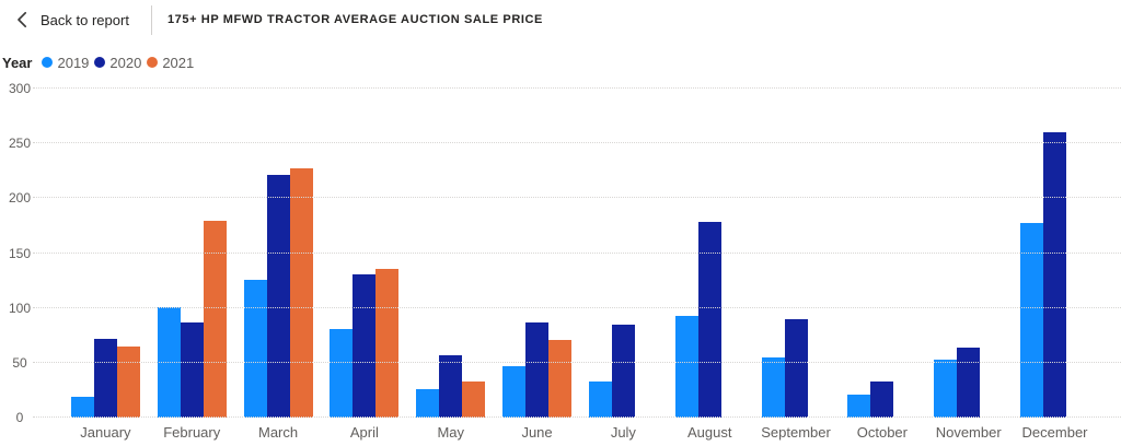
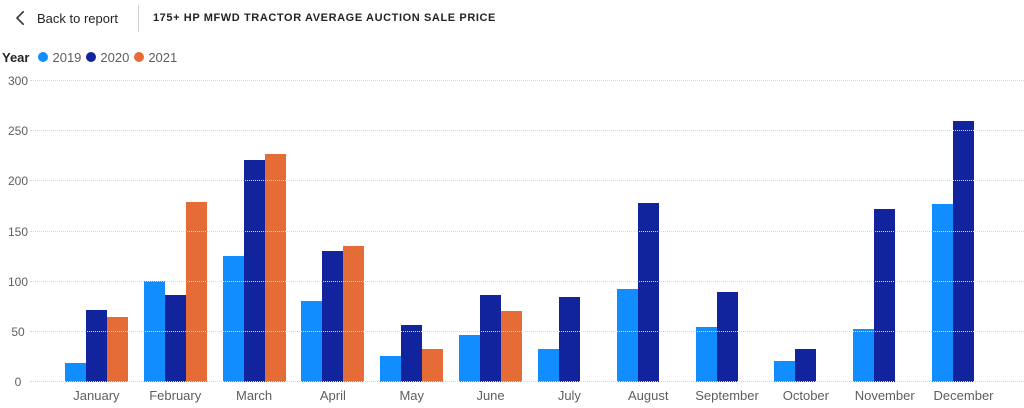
2020/November: 64 -> 172
